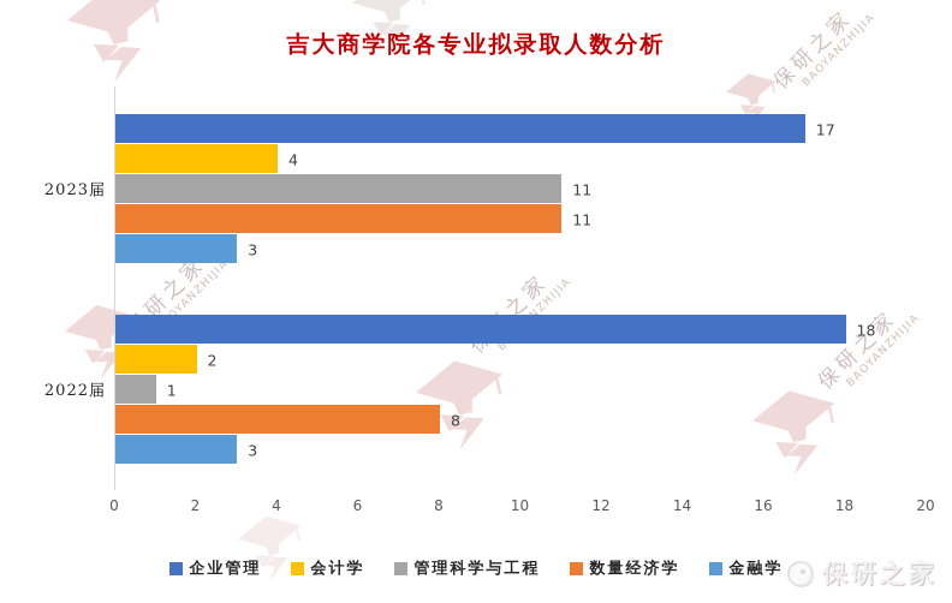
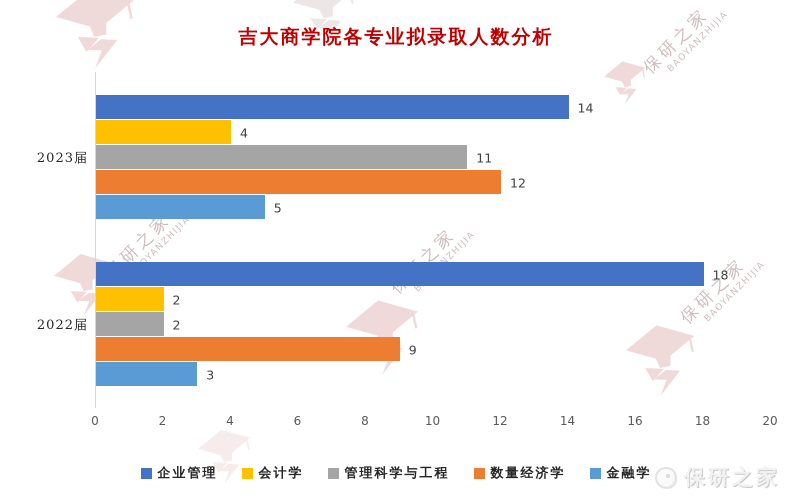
企业管理/2023届: 17 -> 14
数量经济学/2023届: 11 -> 12
金融学/2023届: 3 -> 5
管理科学与工程/2022届: 1 -> 2
数量经济学/2022届: 8 -> 9
